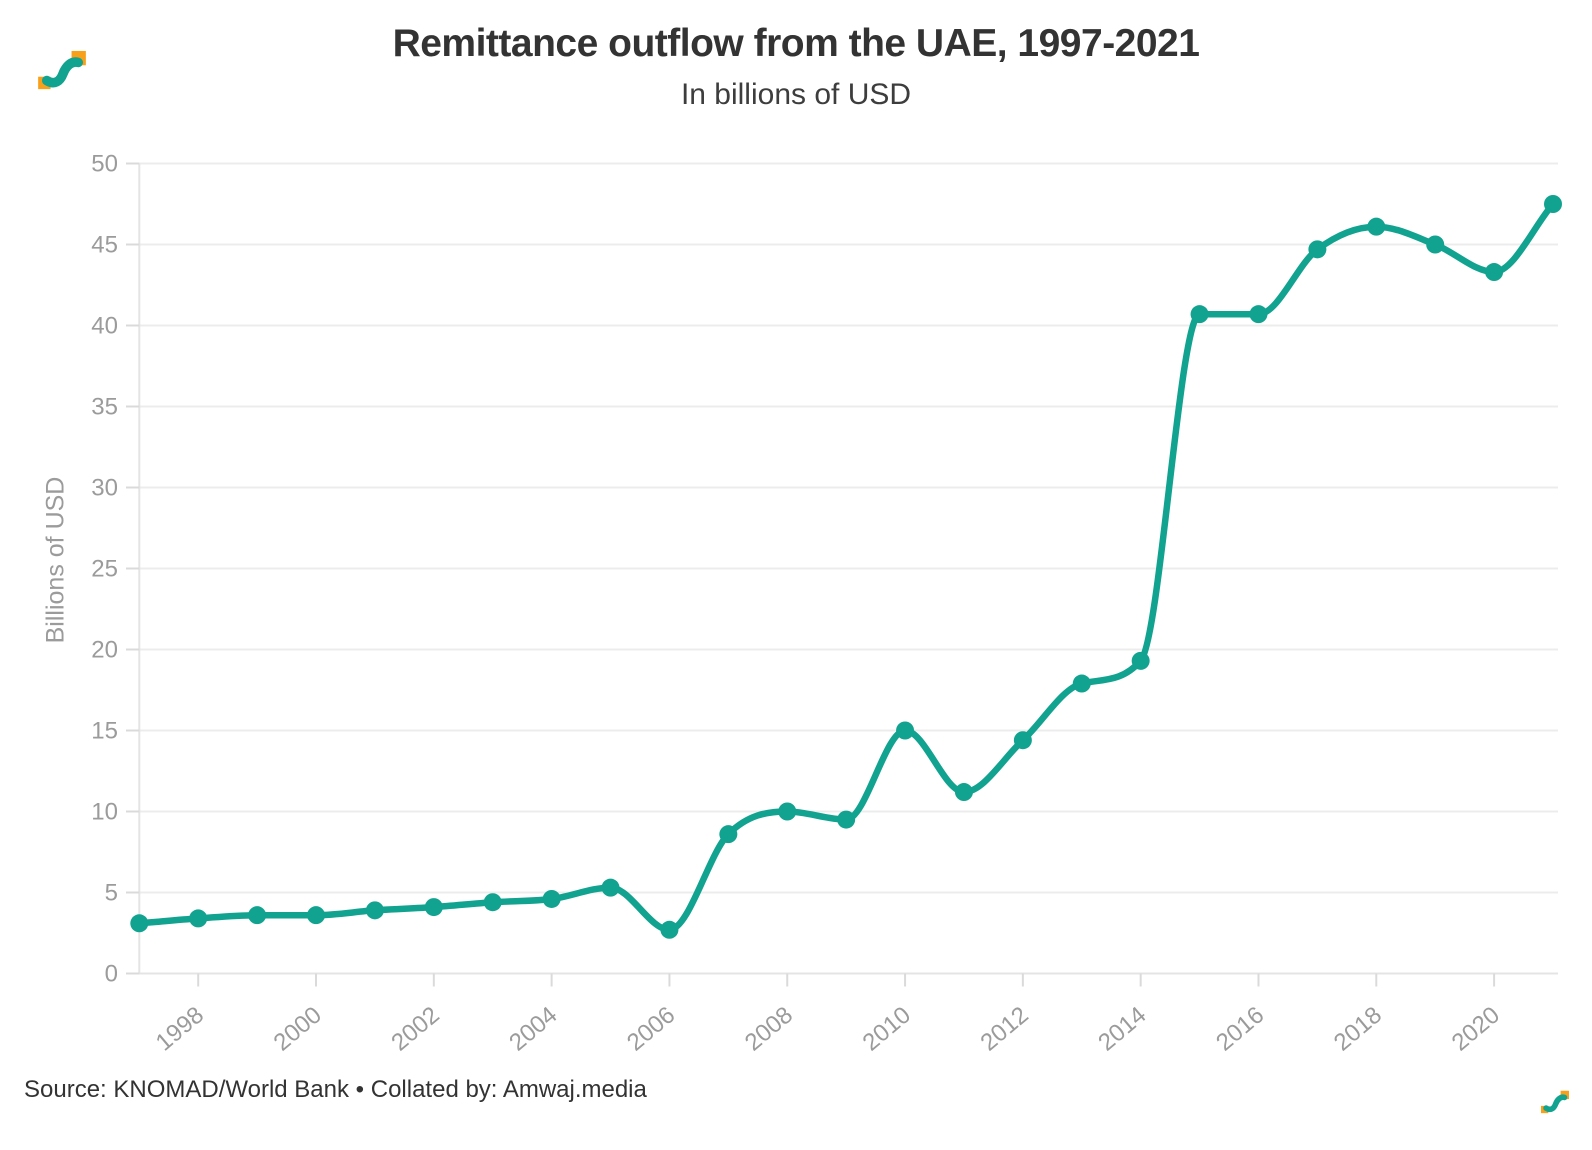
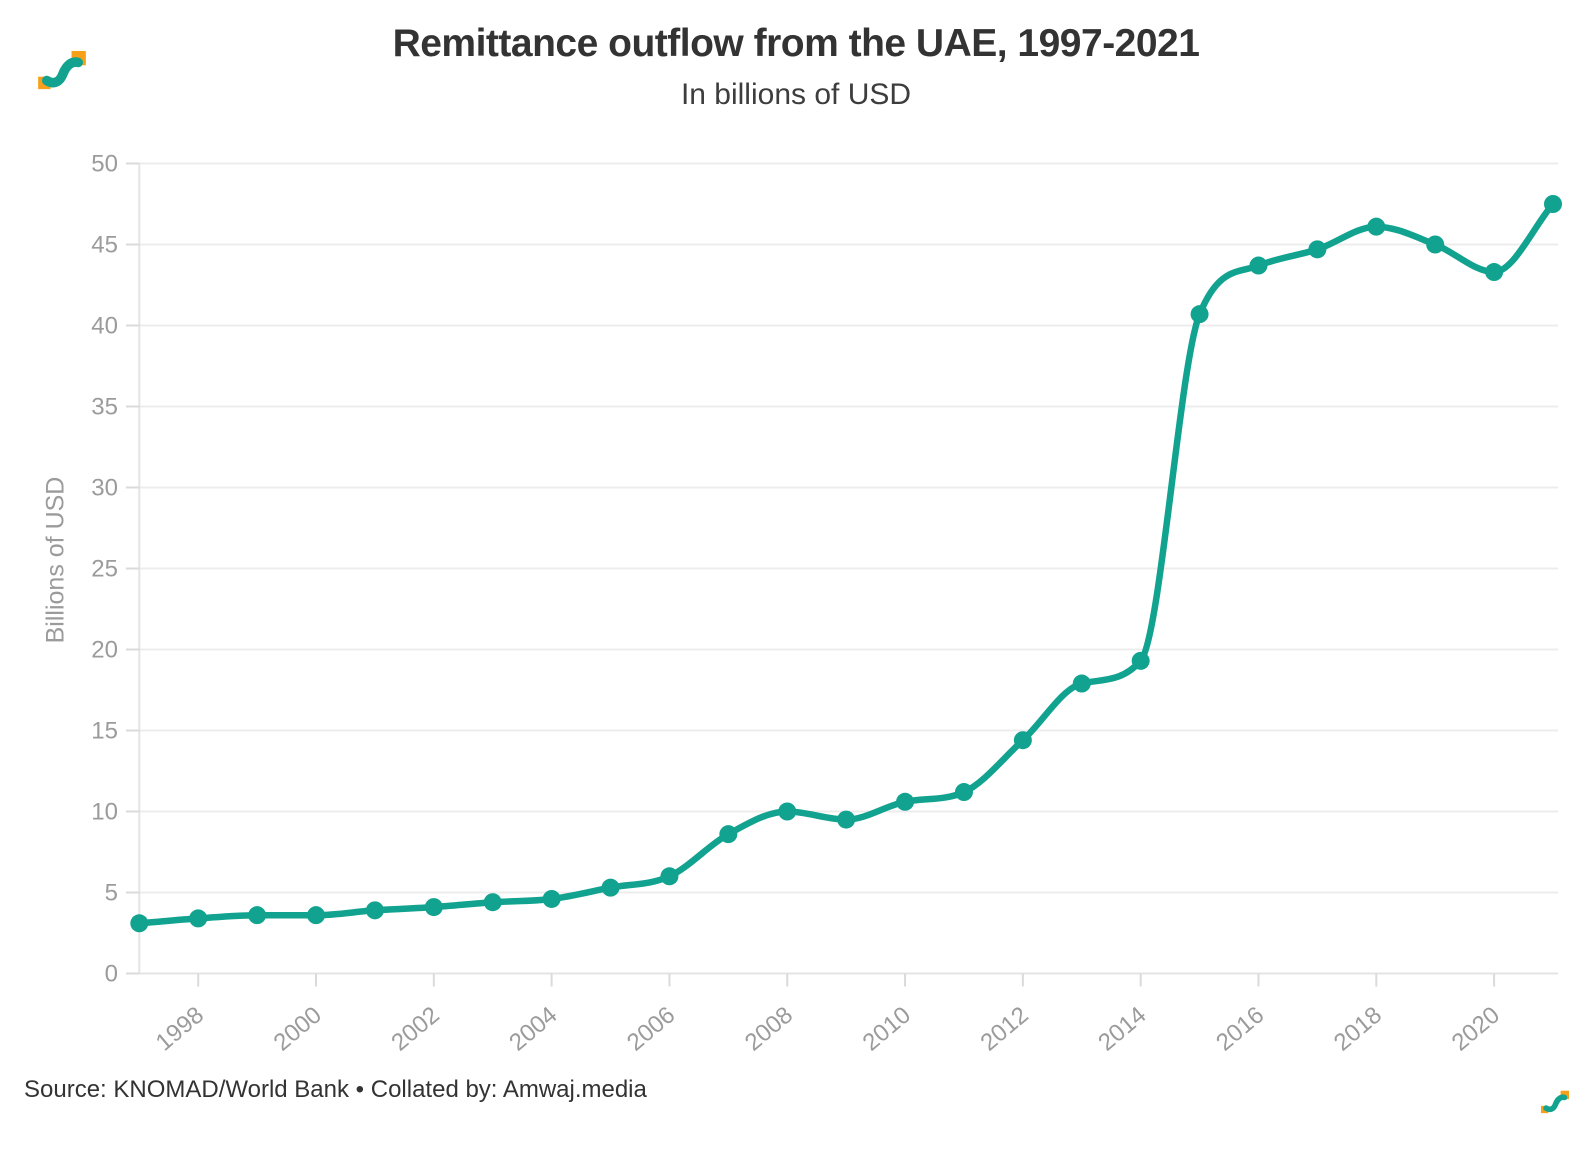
2006: 2.7 -> 6.0
2010: 15.0 -> 10.6
2016: 40.7 -> 43.7
